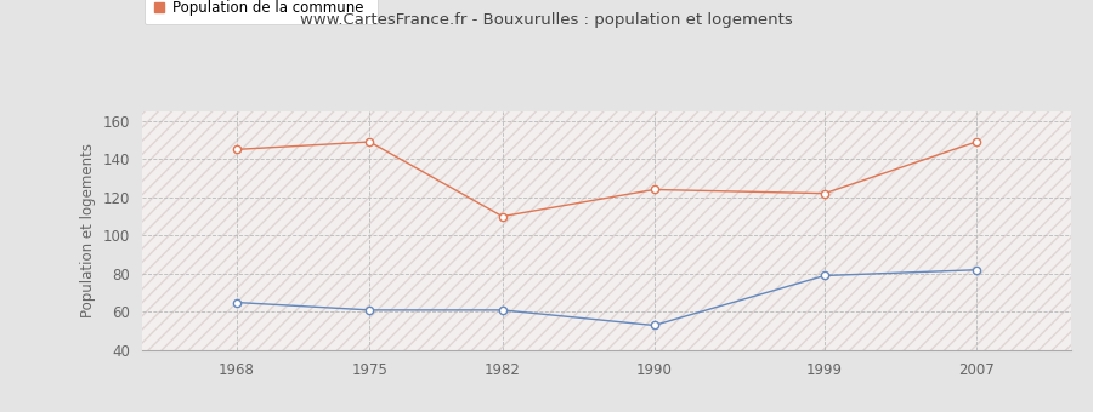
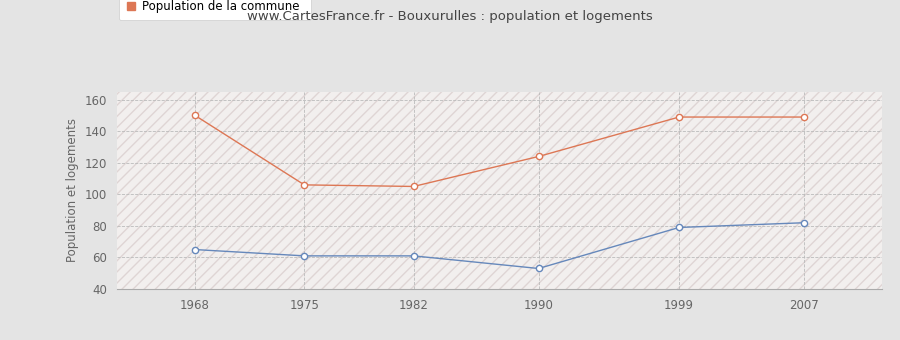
Population de la commune/1968: 145 -> 150
Population de la commune/1975: 149 -> 106
Population de la commune/1982: 110 -> 105
Population de la commune/1999: 122 -> 149
